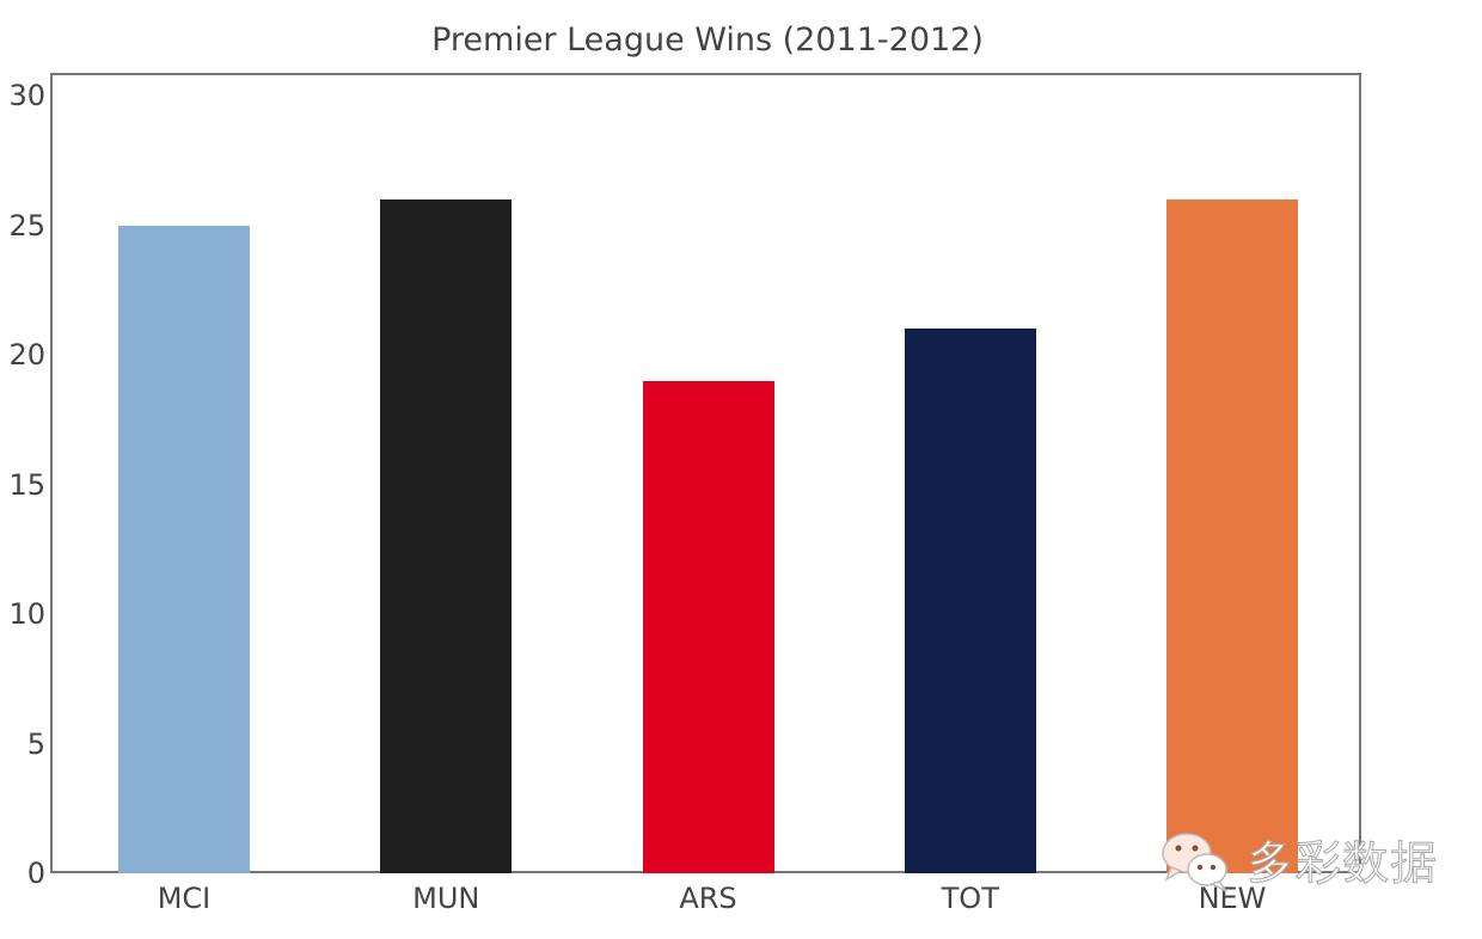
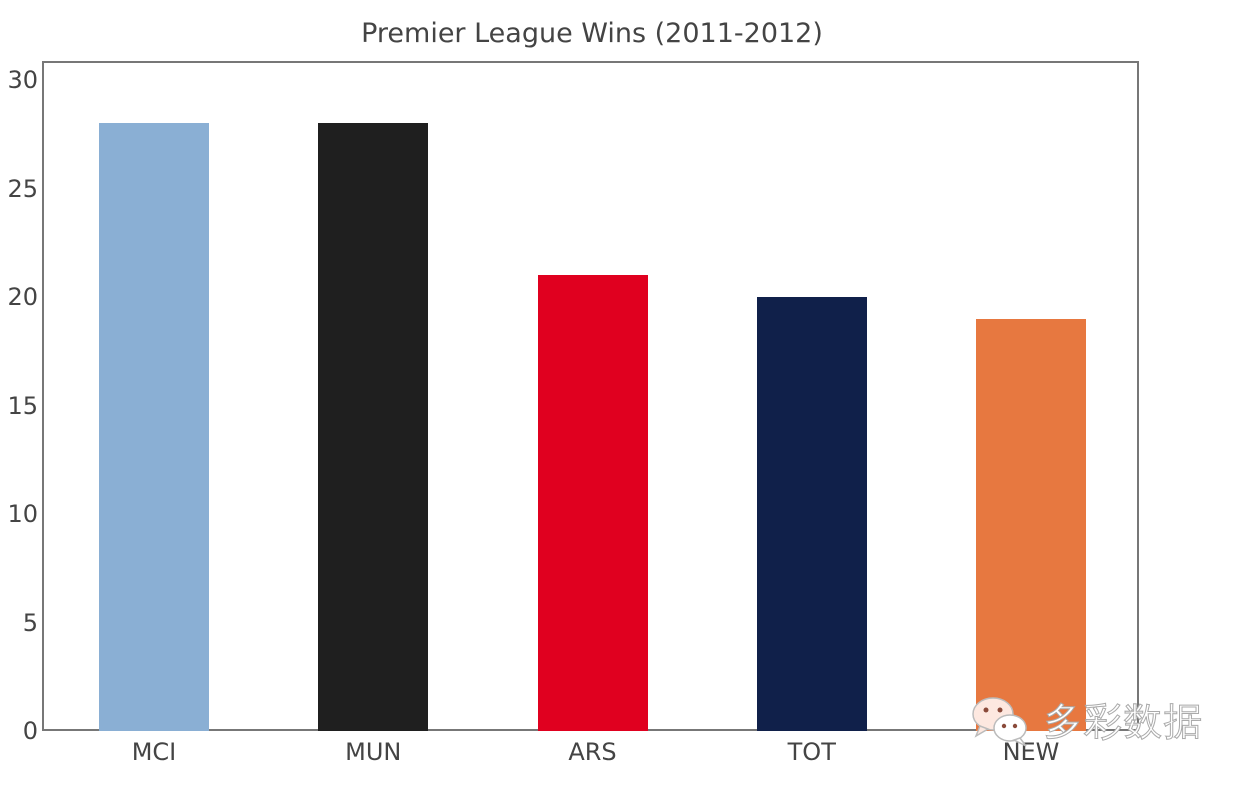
MCI: 25 -> 28
MUN: 26 -> 28
ARS: 19 -> 21
TOT: 21 -> 20
NEW: 26 -> 19
